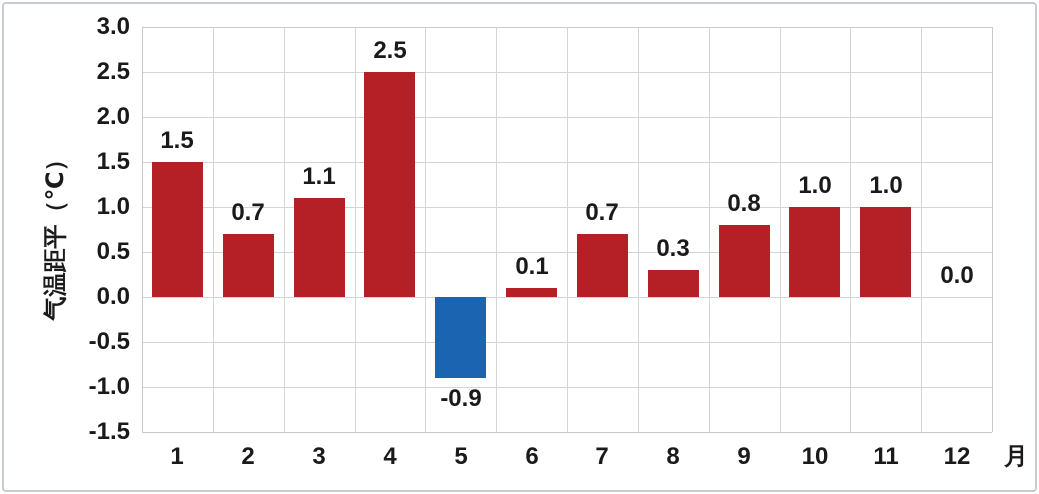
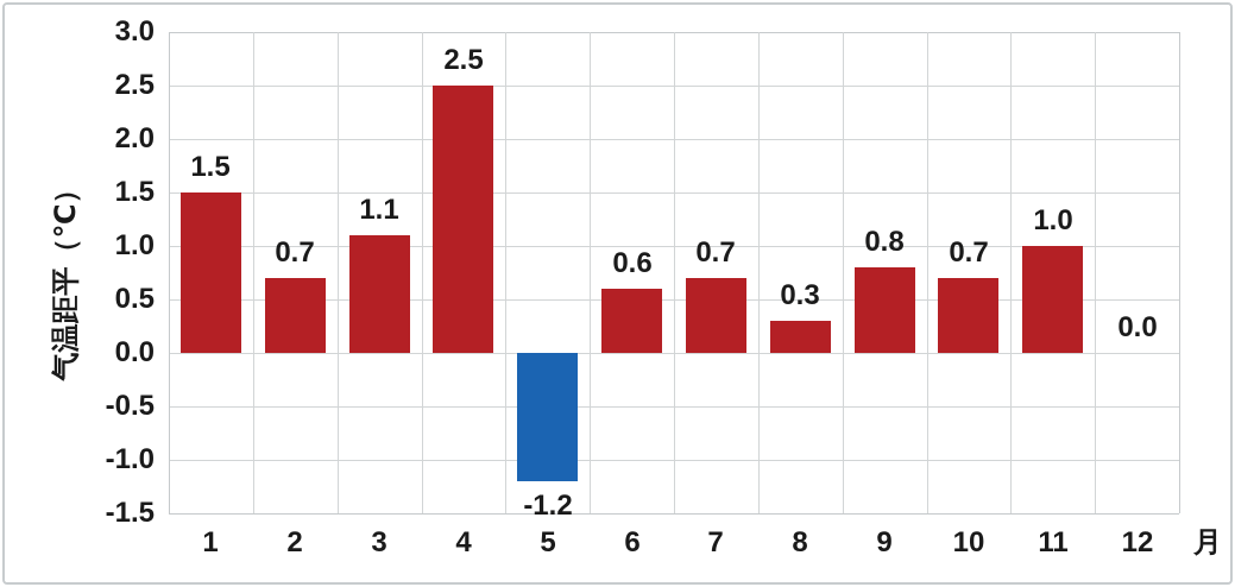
5: -0.9 -> -1.2
6: 0.1 -> 0.6
10: 1.0 -> 0.7
